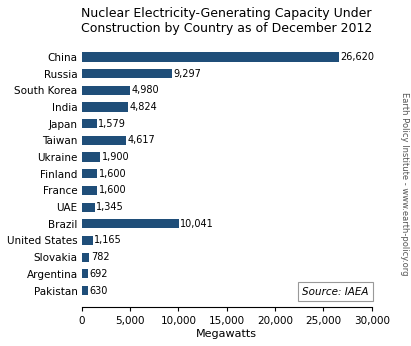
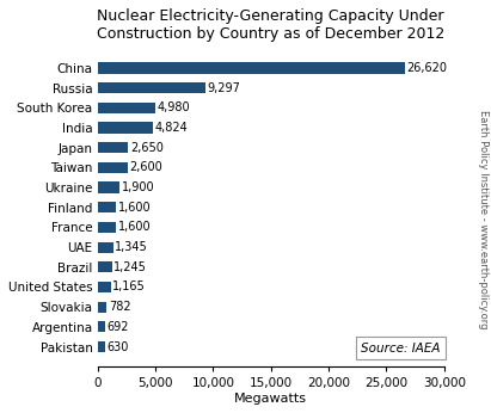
Japan: 1,579 -> 2,650
Taiwan: 4,617 -> 2,600
Brazil: 10,041 -> 1,245
